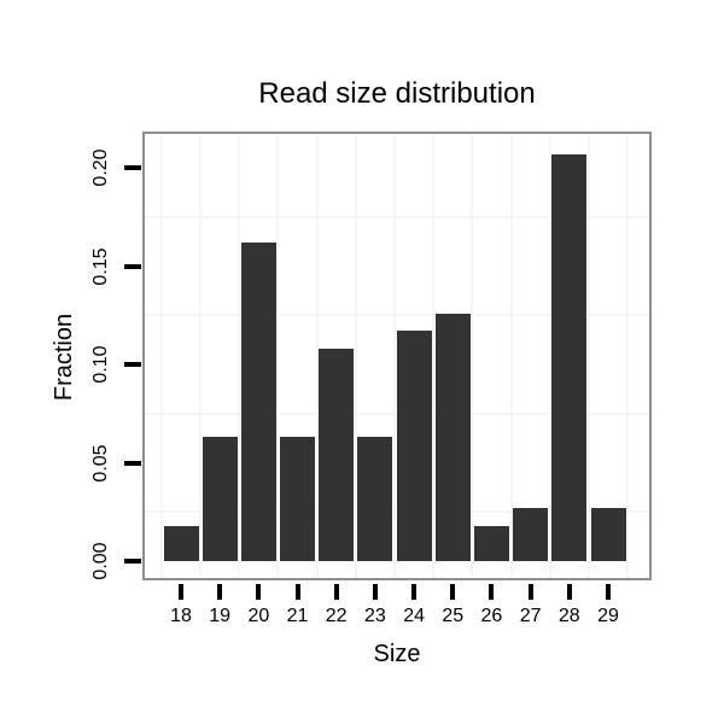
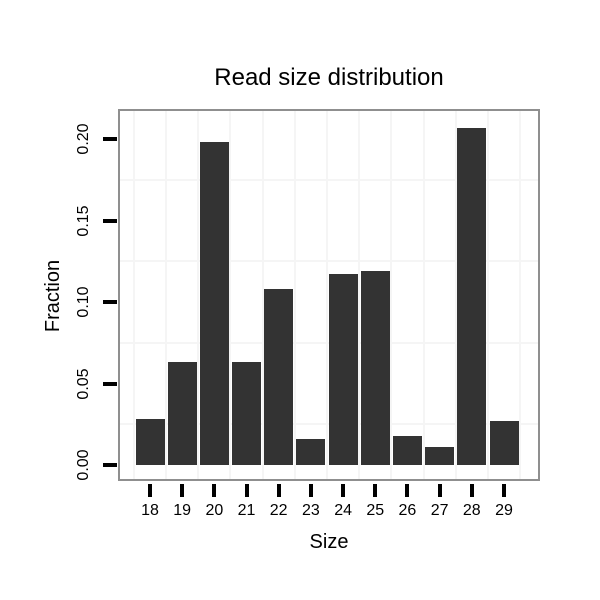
18: 0.018 -> 0.028
20: 0.162 -> 0.198
23: 0.063 -> 0.016
25: 0.126 -> 0.119
27: 0.027 -> 0.011
